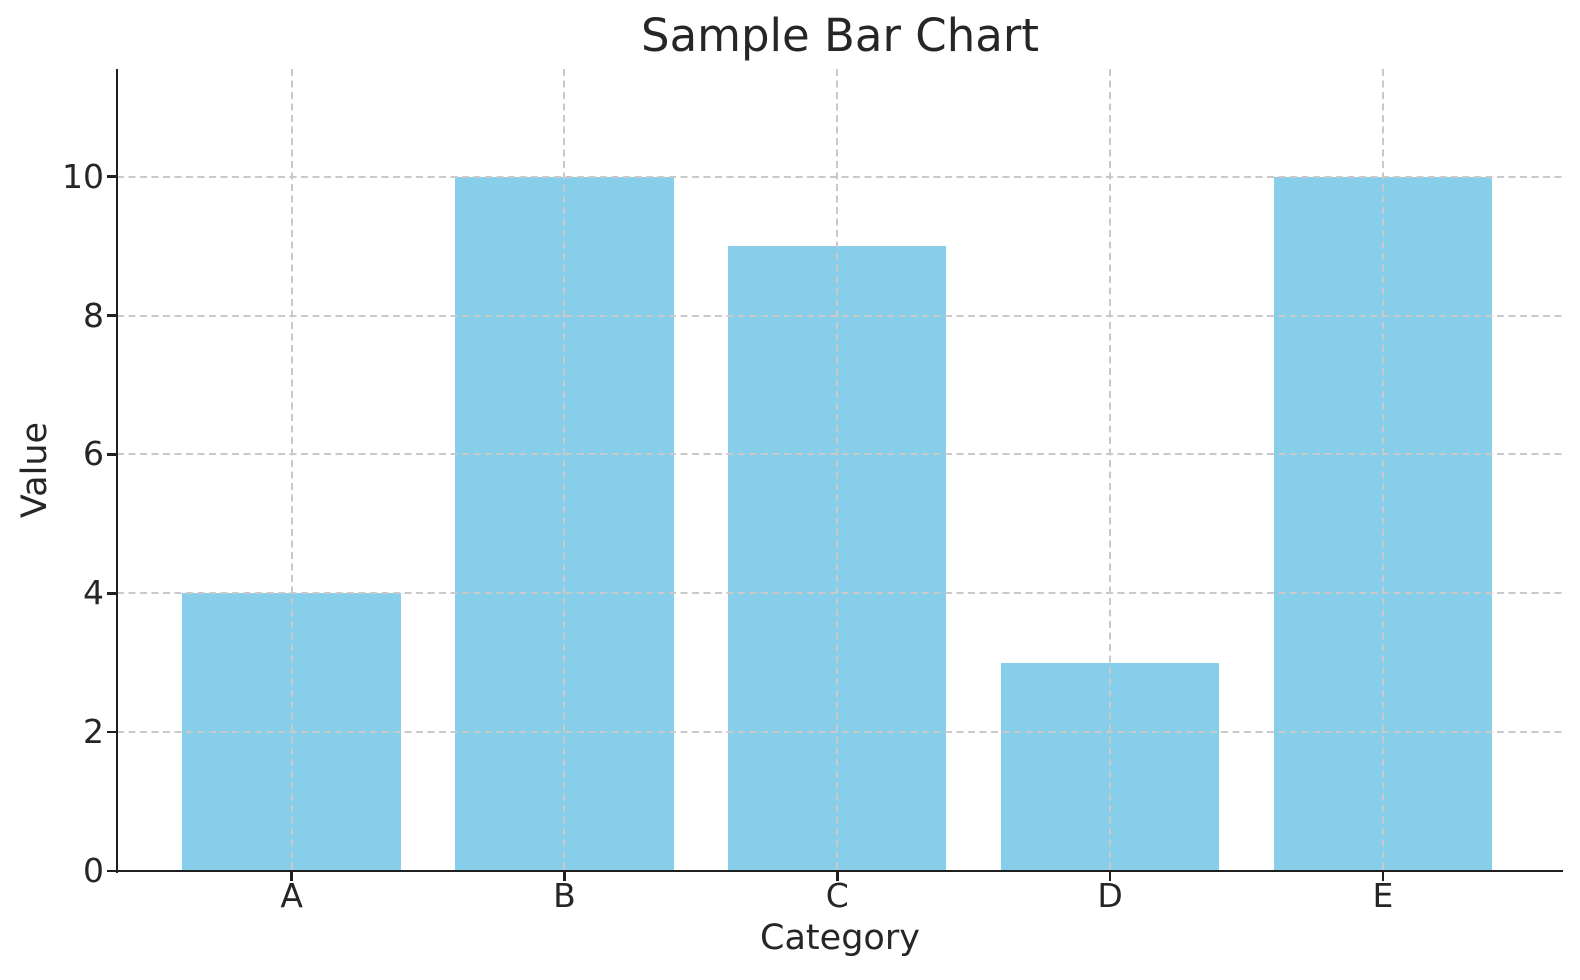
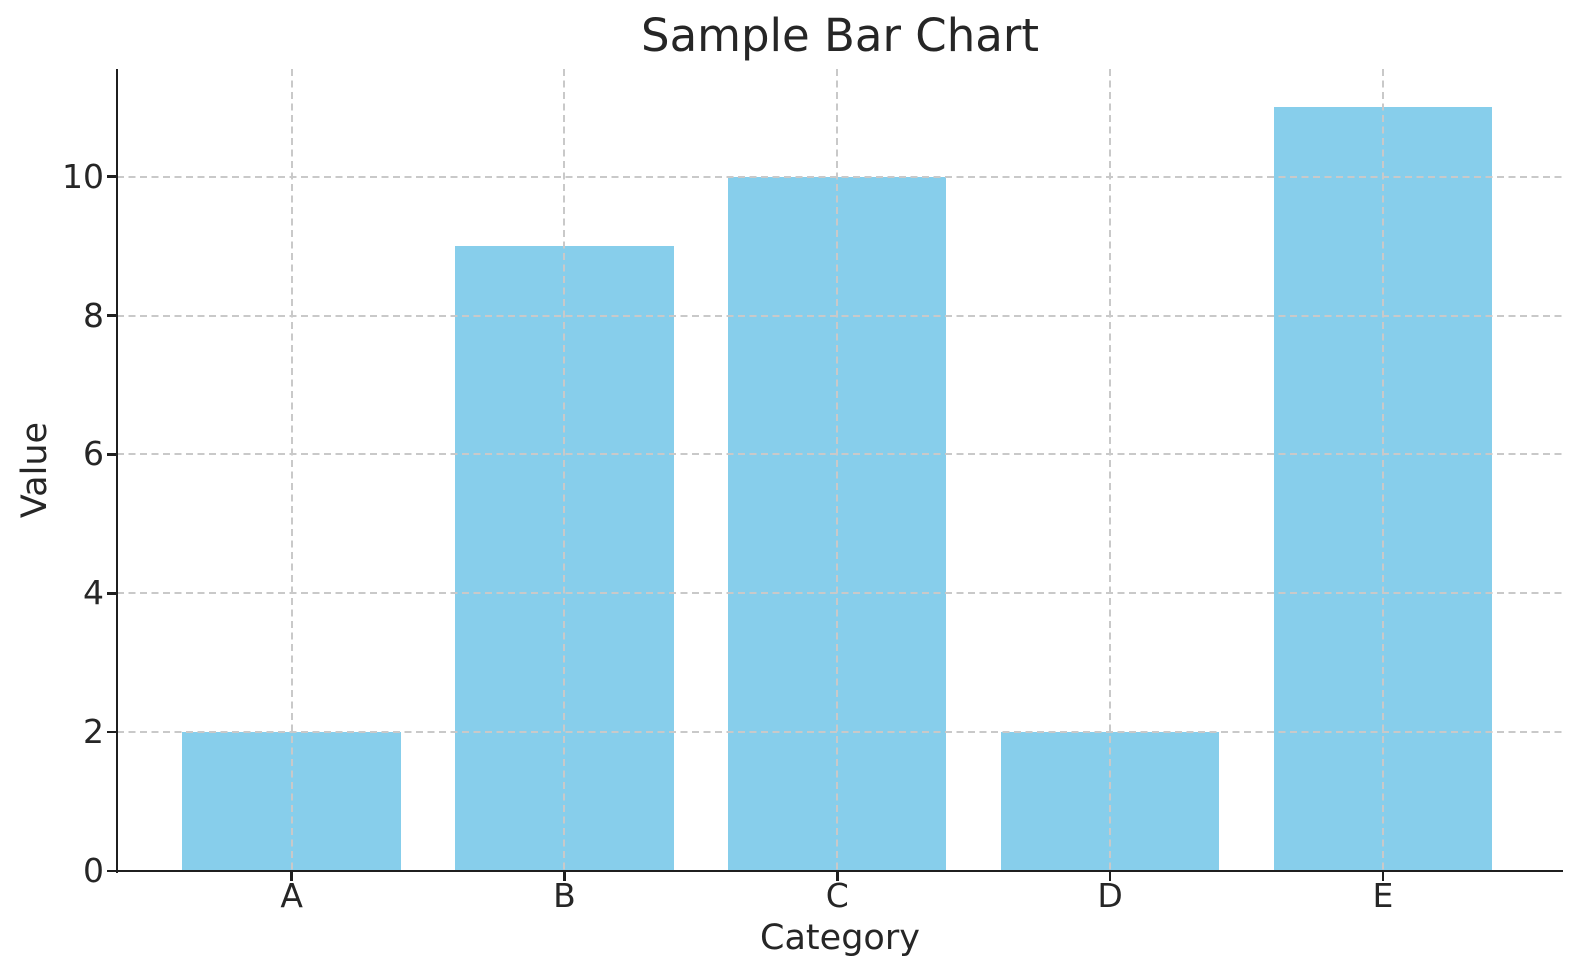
A: 4 -> 2
B: 10 -> 9
C: 9 -> 10
D: 3 -> 2
E: 10 -> 11
